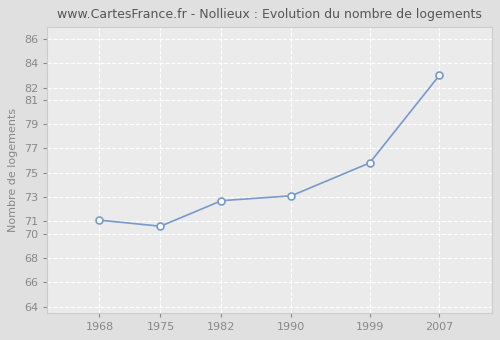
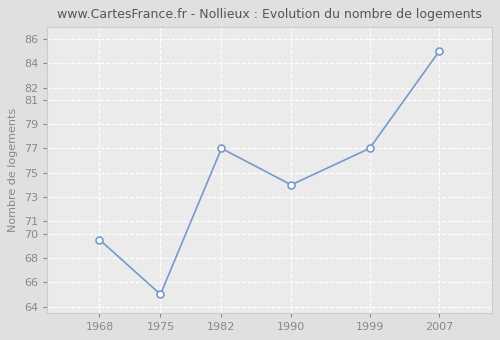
1968: 71.1 -> 69.5
1975: 70.6 -> 65.0
1982: 72.7 -> 77.0
1990: 73.1 -> 74.0
1999: 75.8 -> 77.0
2007: 83.0 -> 85.0
